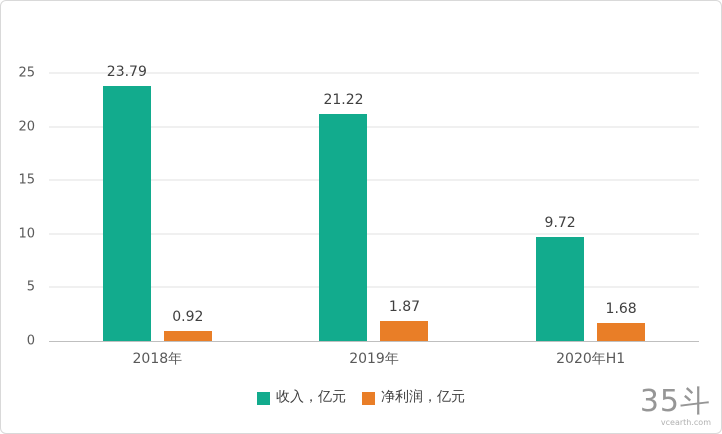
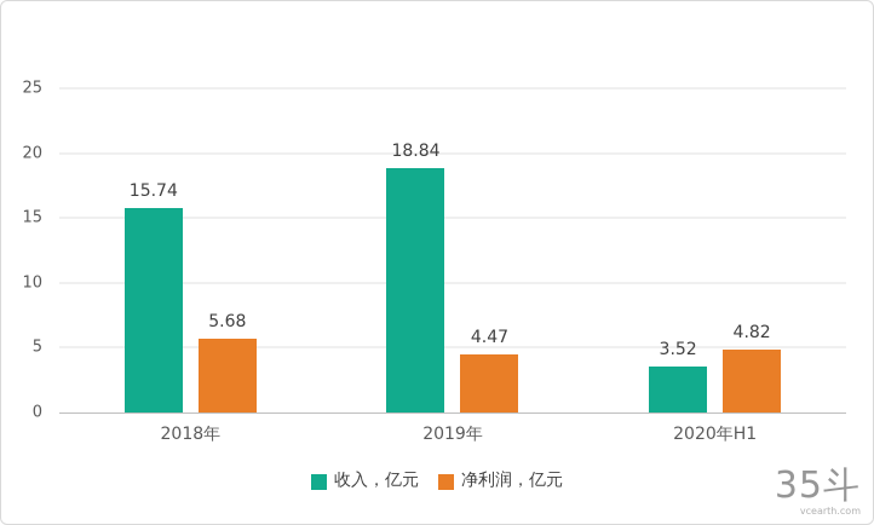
收入，亿元/2018年: 23.79 -> 15.74
净利润，亿元/2018年: 0.92 -> 5.68
收入，亿元/2019年: 21.22 -> 18.84
净利润，亿元/2019年: 1.87 -> 4.47
收入，亿元/2020年H1: 9.72 -> 3.52
净利润，亿元/2020年H1: 1.68 -> 4.82
